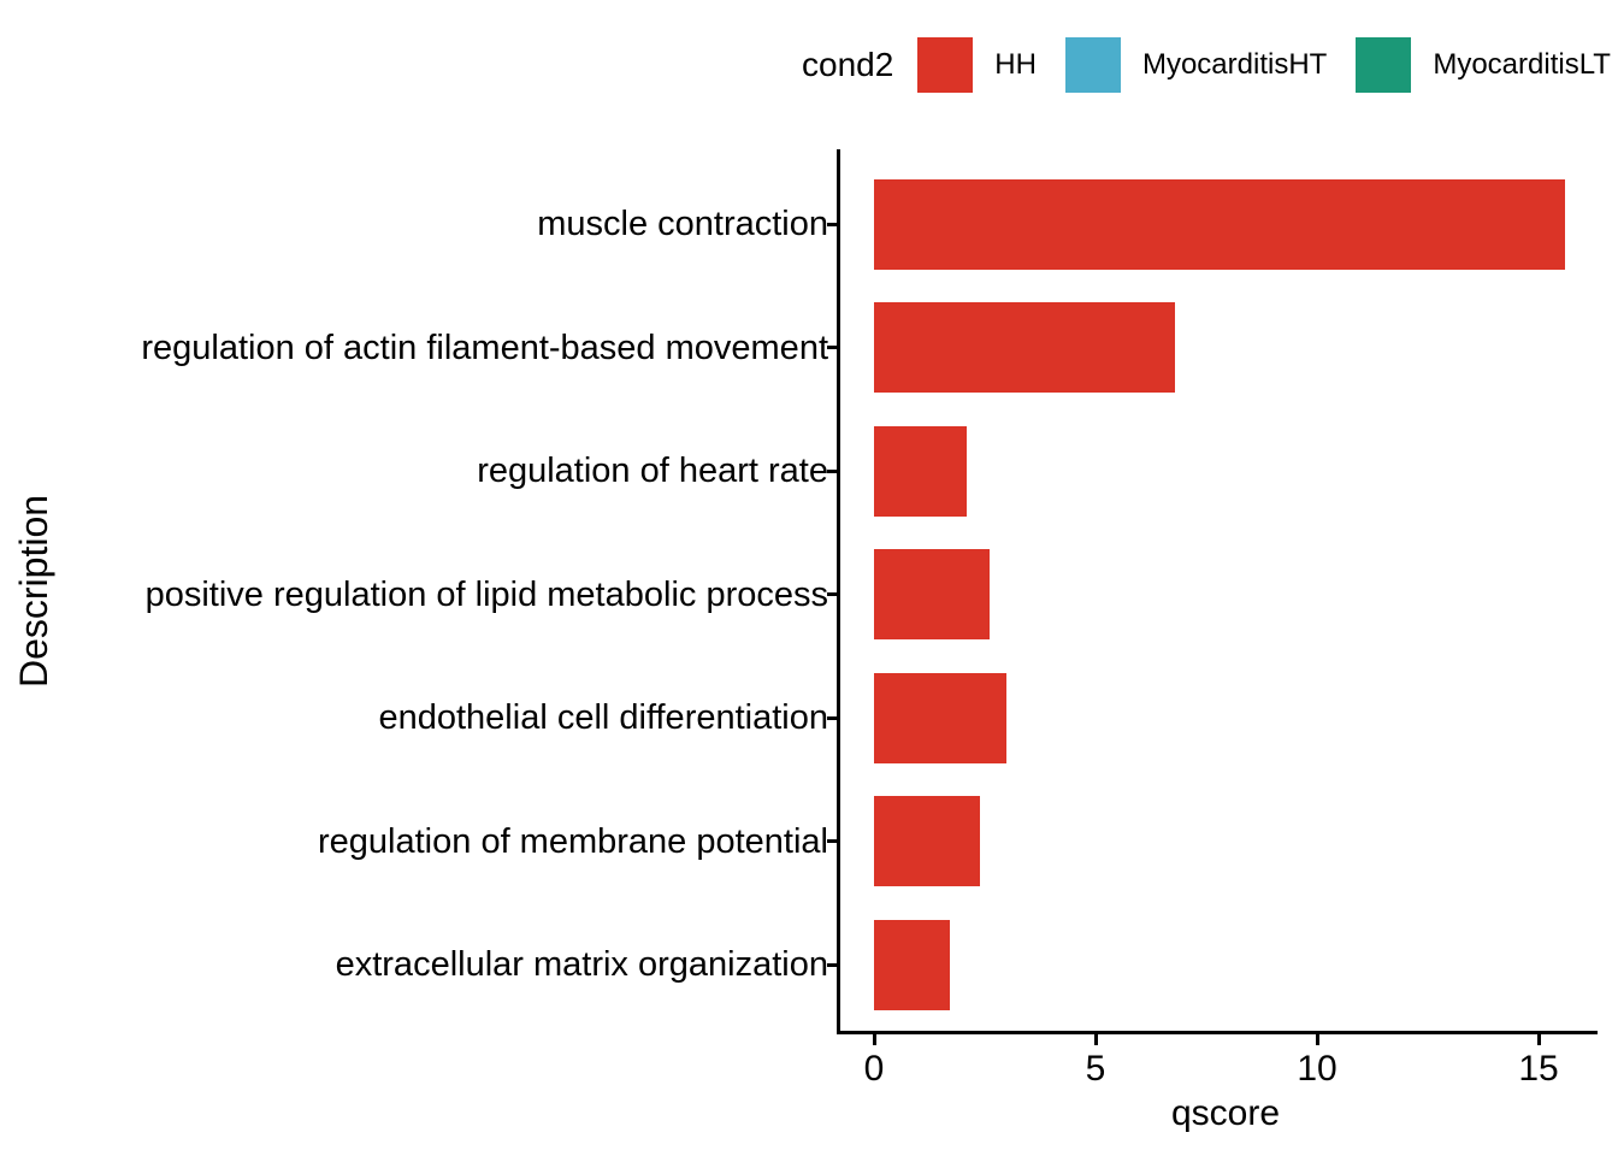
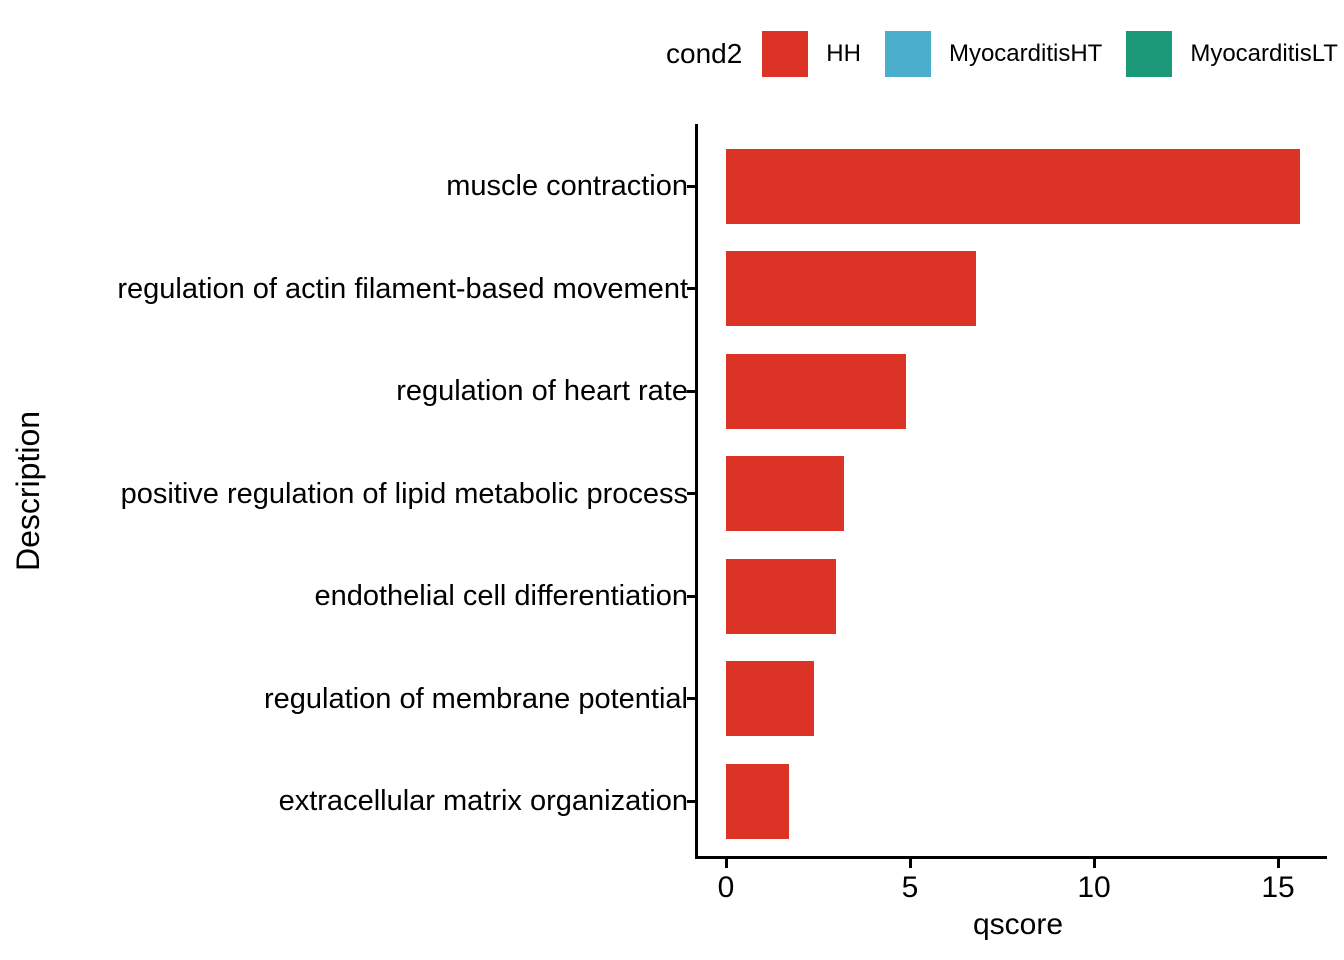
regulation of heart rate: 2.1 -> 4.9
positive regulation of lipid metabolic process: 2.6 -> 3.2
